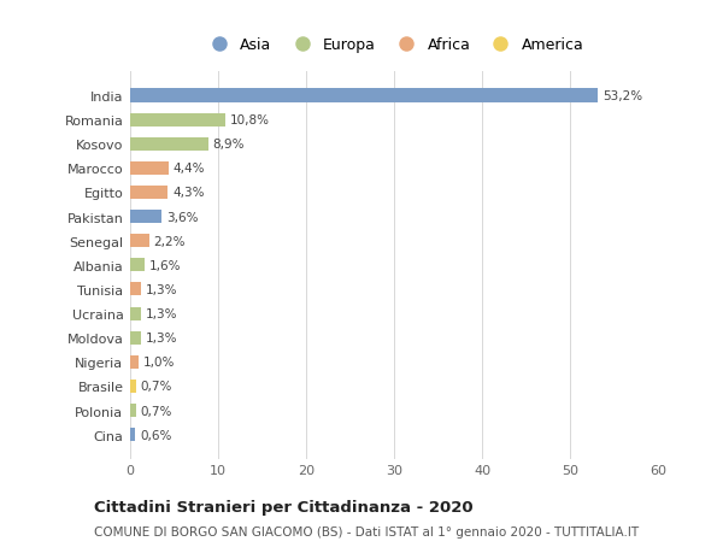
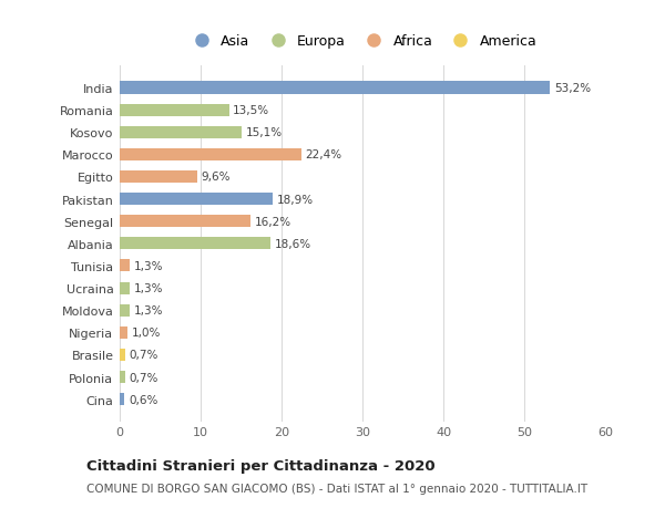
Romania: 10,8% -> 13,5%
Kosovo: 8,9% -> 15,1%
Marocco: 4,4% -> 22,4%
Egitto: 4,3% -> 9,6%
Pakistan: 3,6% -> 18,9%
Senegal: 2,2% -> 16,2%
Albania: 1,6% -> 18,6%
